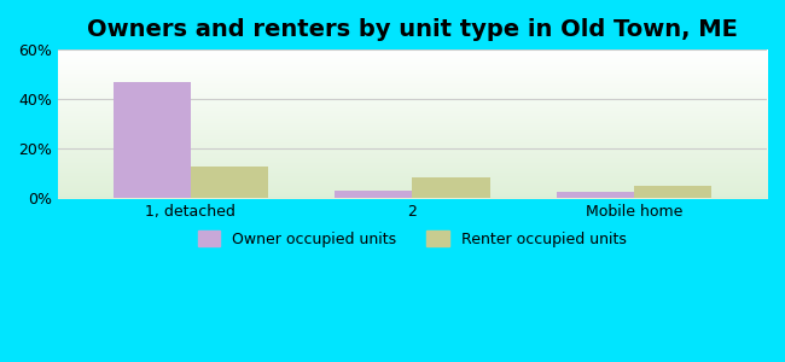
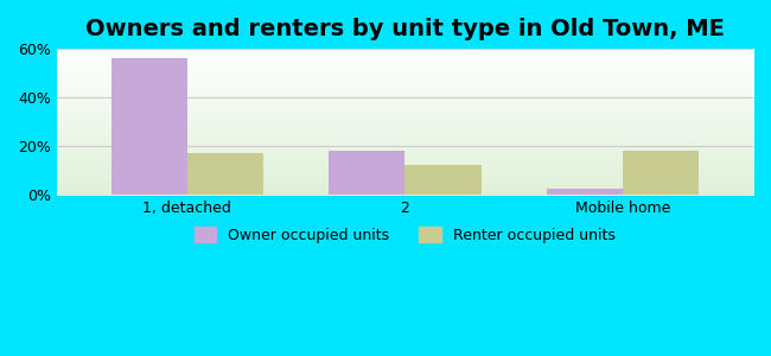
Owner occupied units/1, detached: 47.0% -> 56.0%
Renter occupied units/1, detached: 13.0% -> 17.0%
Owner occupied units/2: 3.0% -> 18.0%
Renter occupied units/2: 8.5% -> 12.5%
Renter occupied units/Mobile home: 5.0% -> 18.0%
